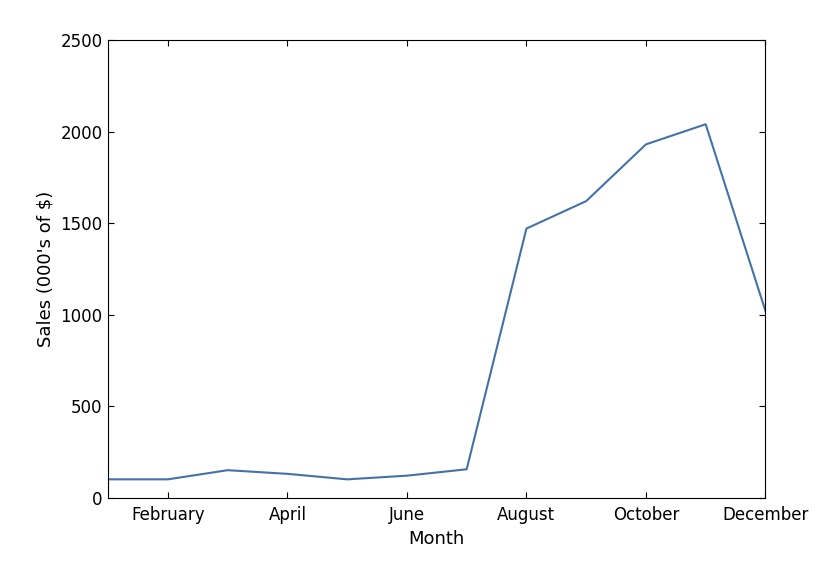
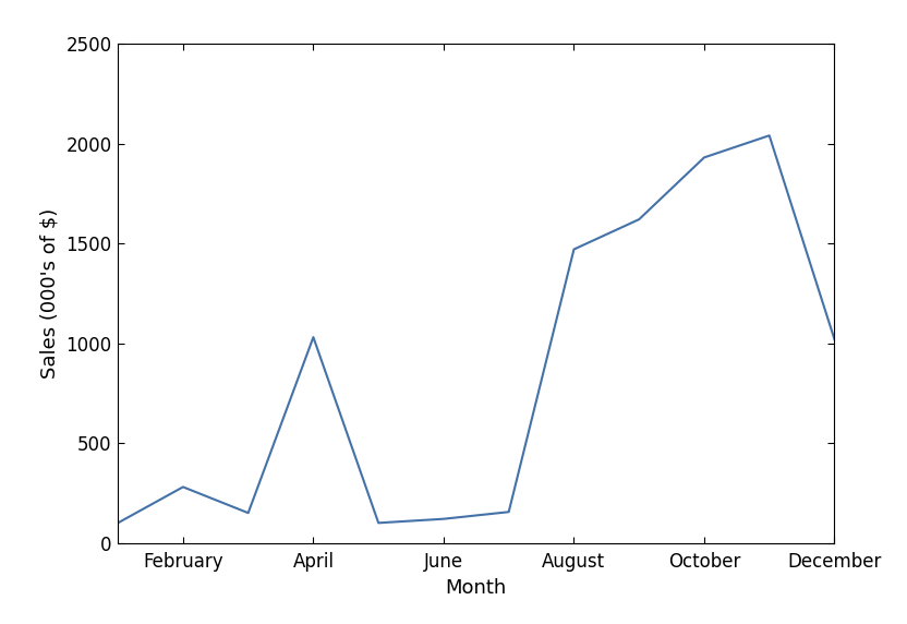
February: 100 -> 280
April: 130 -> 1030
